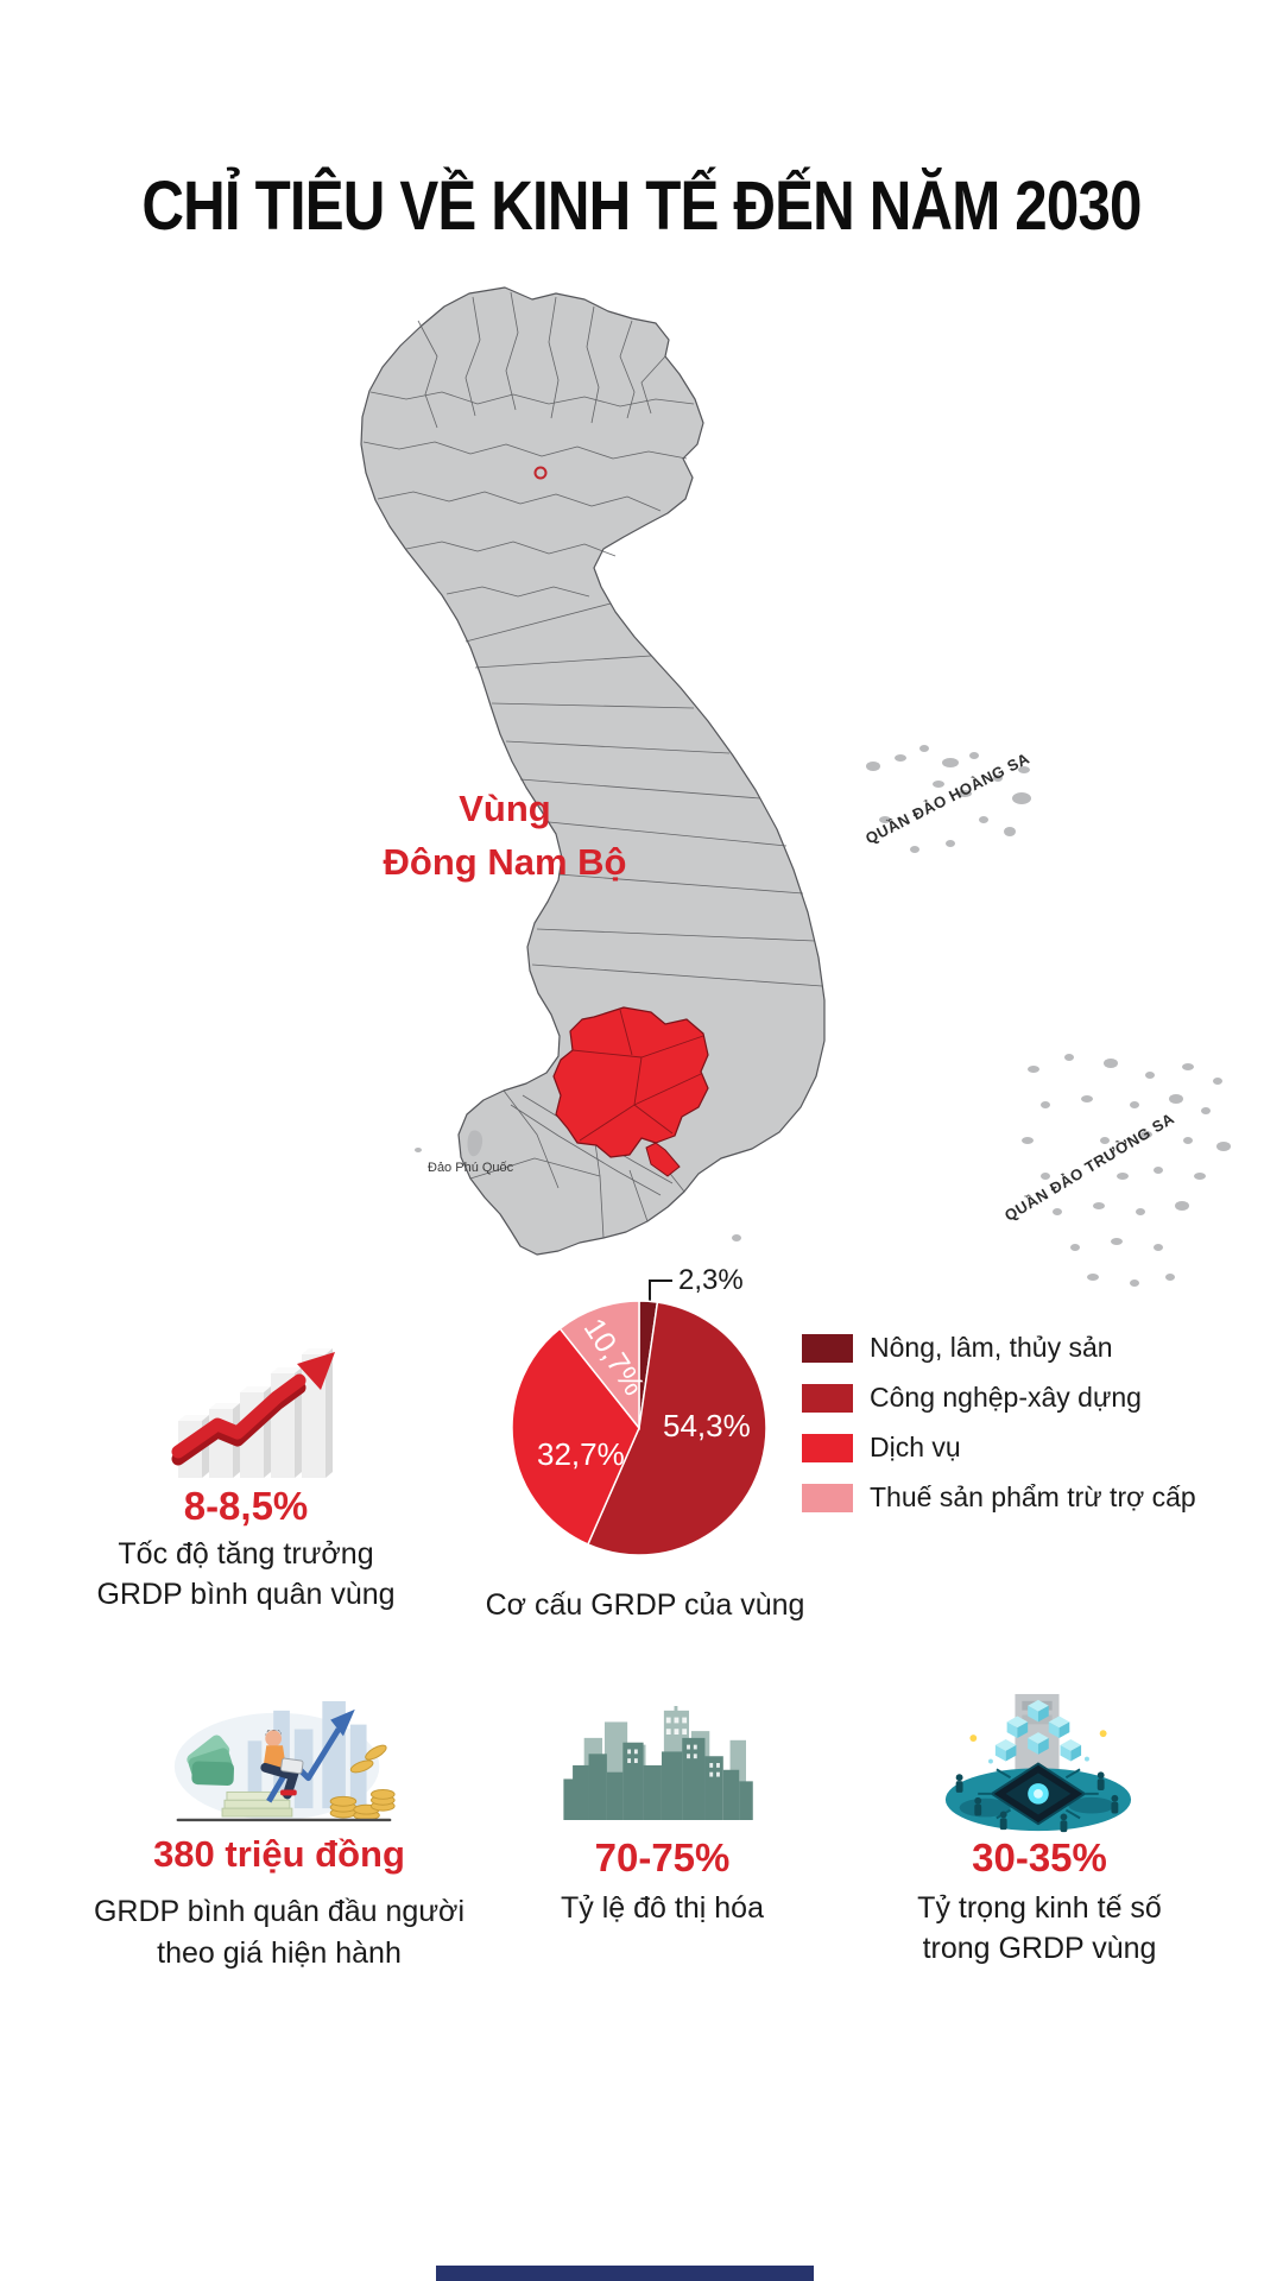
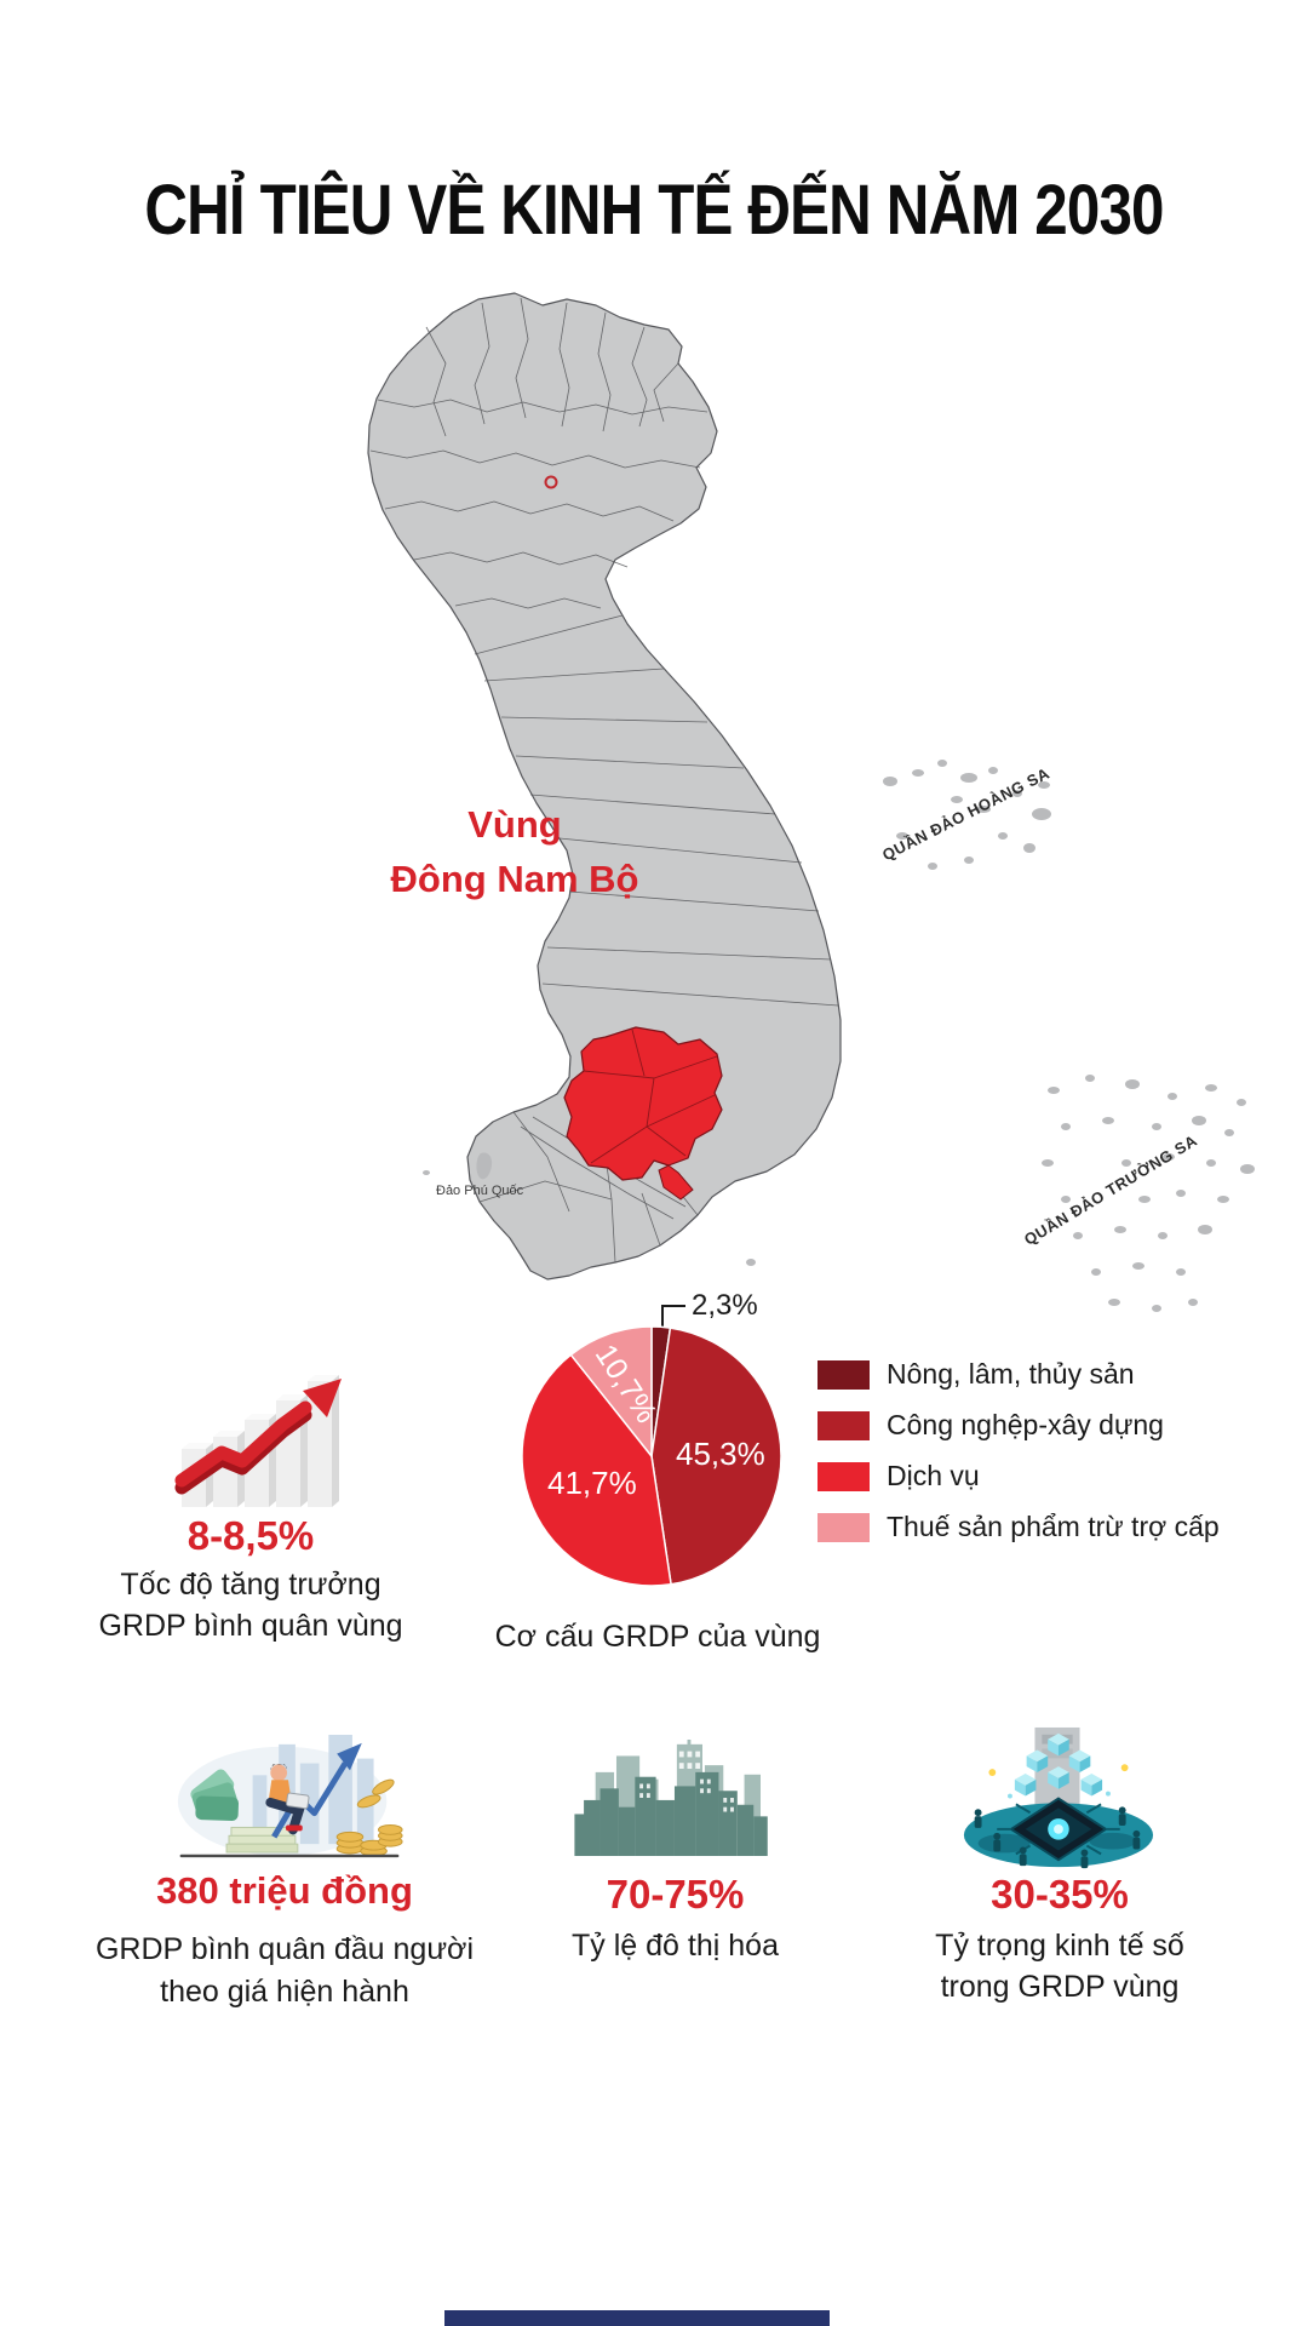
Công nghệp-xây dựng: 54,3% -> 45,3%
Dịch vụ: 32,7% -> 41,7%
